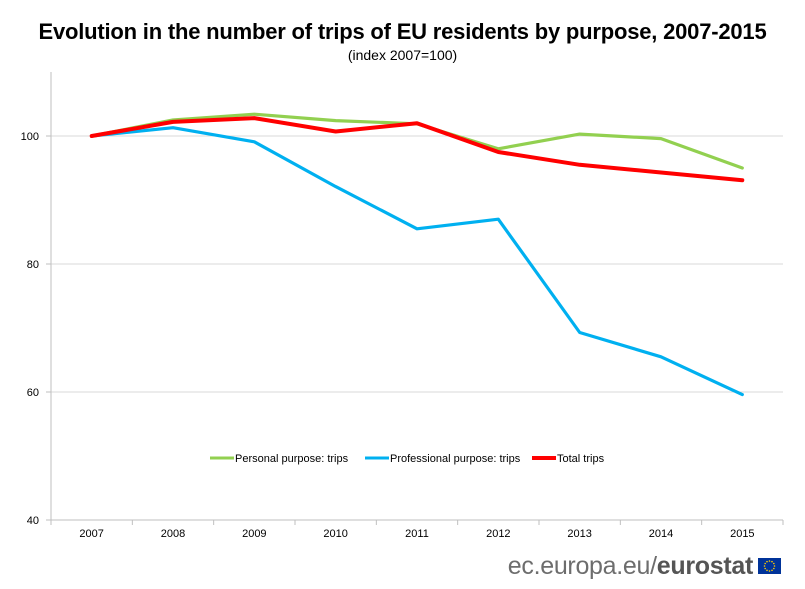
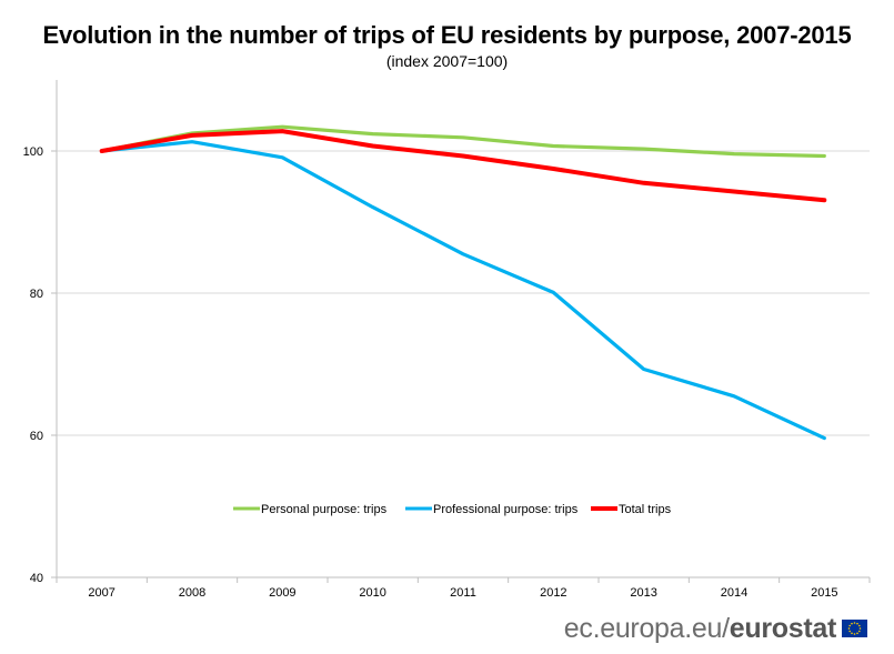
Total trips/2011: 102 -> 99
Personal purpose: trips/2012: 98 -> 101
Professional purpose: trips/2012: 87 -> 80
Personal purpose: trips/2015: 95 -> 99
